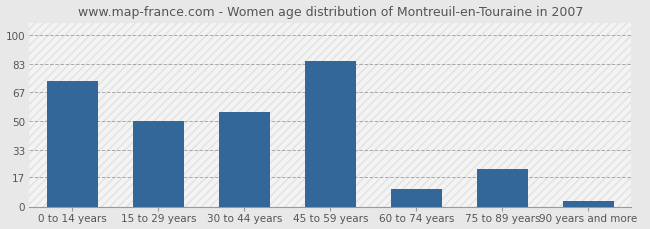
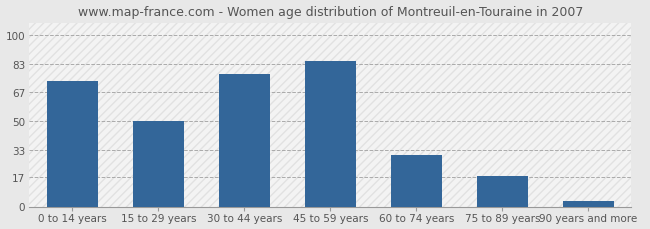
30 to 44 years: 55 -> 77
60 to 74 years: 10 -> 30
75 to 89 years: 22 -> 18
